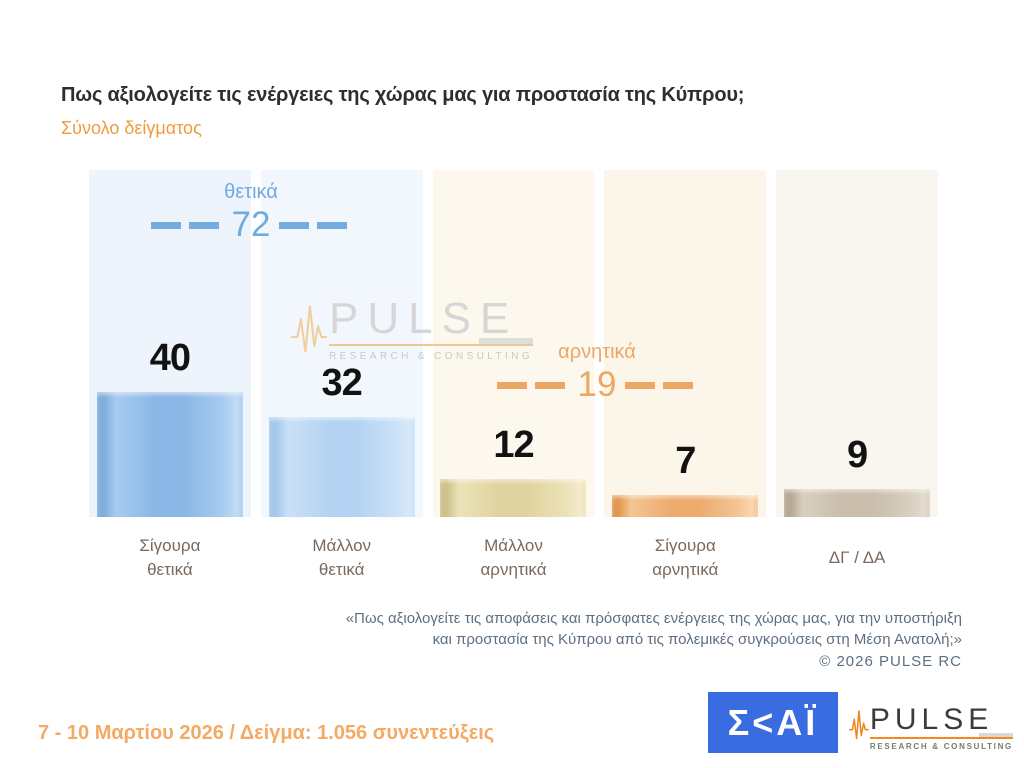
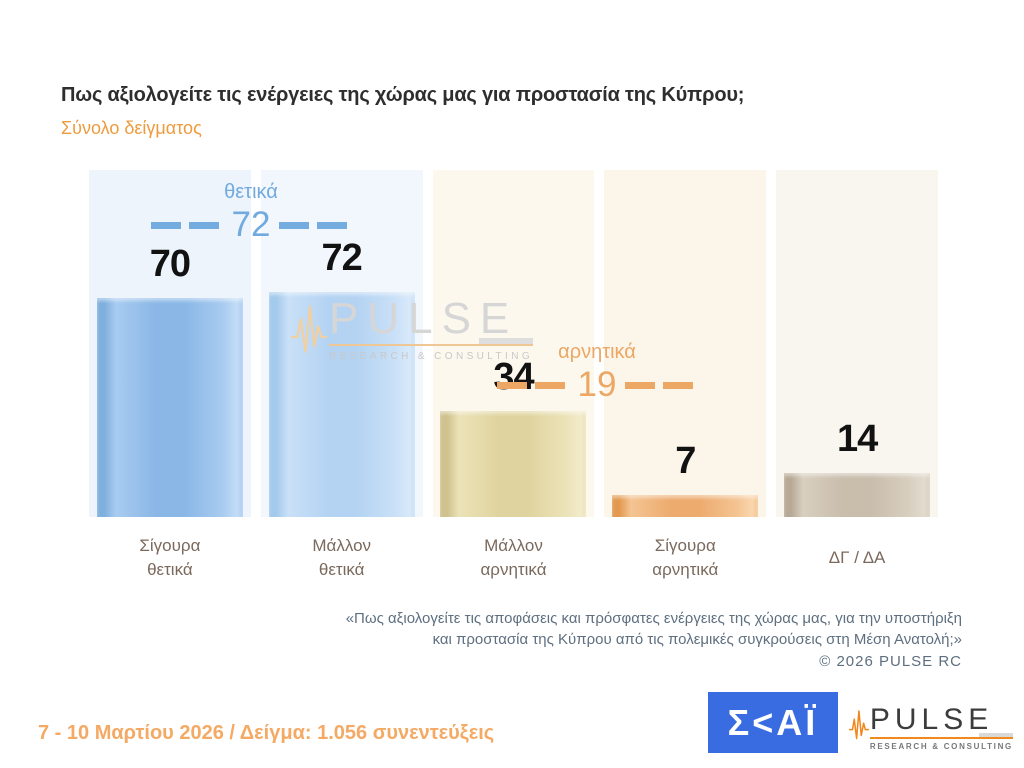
Σίγουρα θετικά: 40 -> 70
Μάλλον θετικά: 32 -> 72
Μάλλον αρνητικά: 12 -> 34
ΔΓ / ΔΑ: 9 -> 14
